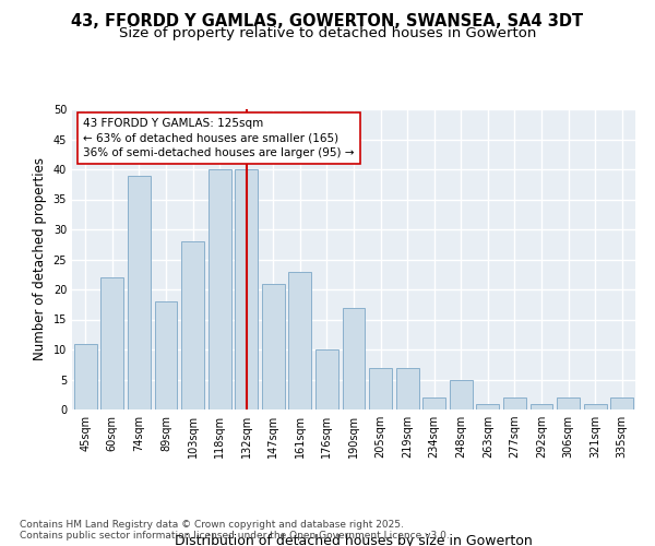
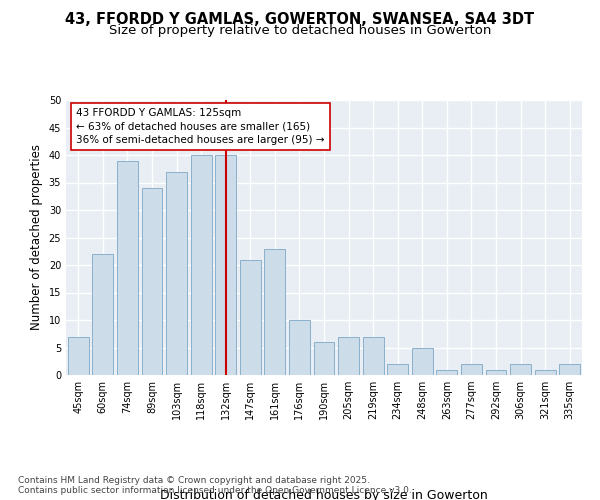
45sqm: 11 -> 7
89sqm: 18 -> 34
103sqm: 28 -> 37
190sqm: 17 -> 6
